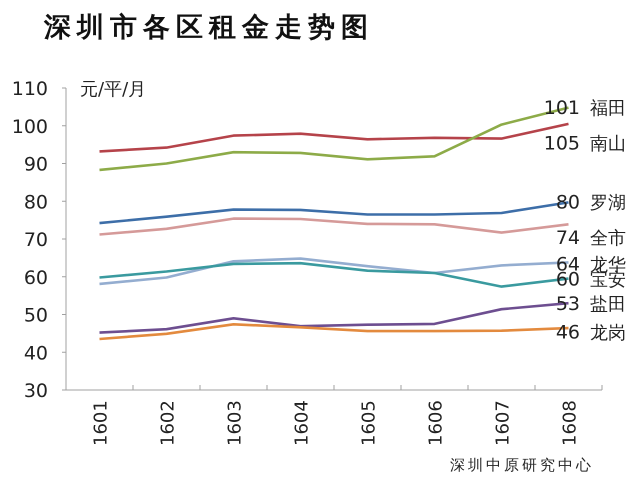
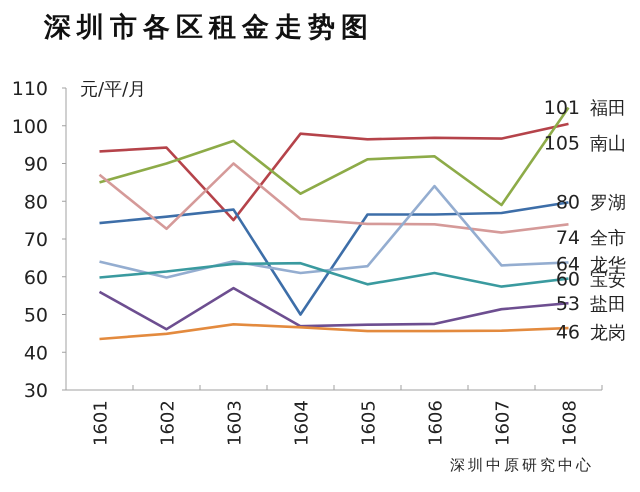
南山/1601: 88 -> 85
全市/1601: 71 -> 87
龙华/1601: 58 -> 64
盐田/1601: 45 -> 56
福田/1603: 97 -> 75
南山/1603: 93 -> 96
全市/1603: 75 -> 90
盐田/1603: 49 -> 57
南山/1604: 93 -> 82
罗湖/1604: 78 -> 50
龙华/1604: 65 -> 61
宝安/1605: 62 -> 58
龙华/1606: 61 -> 84
南山/1607: 100 -> 79
